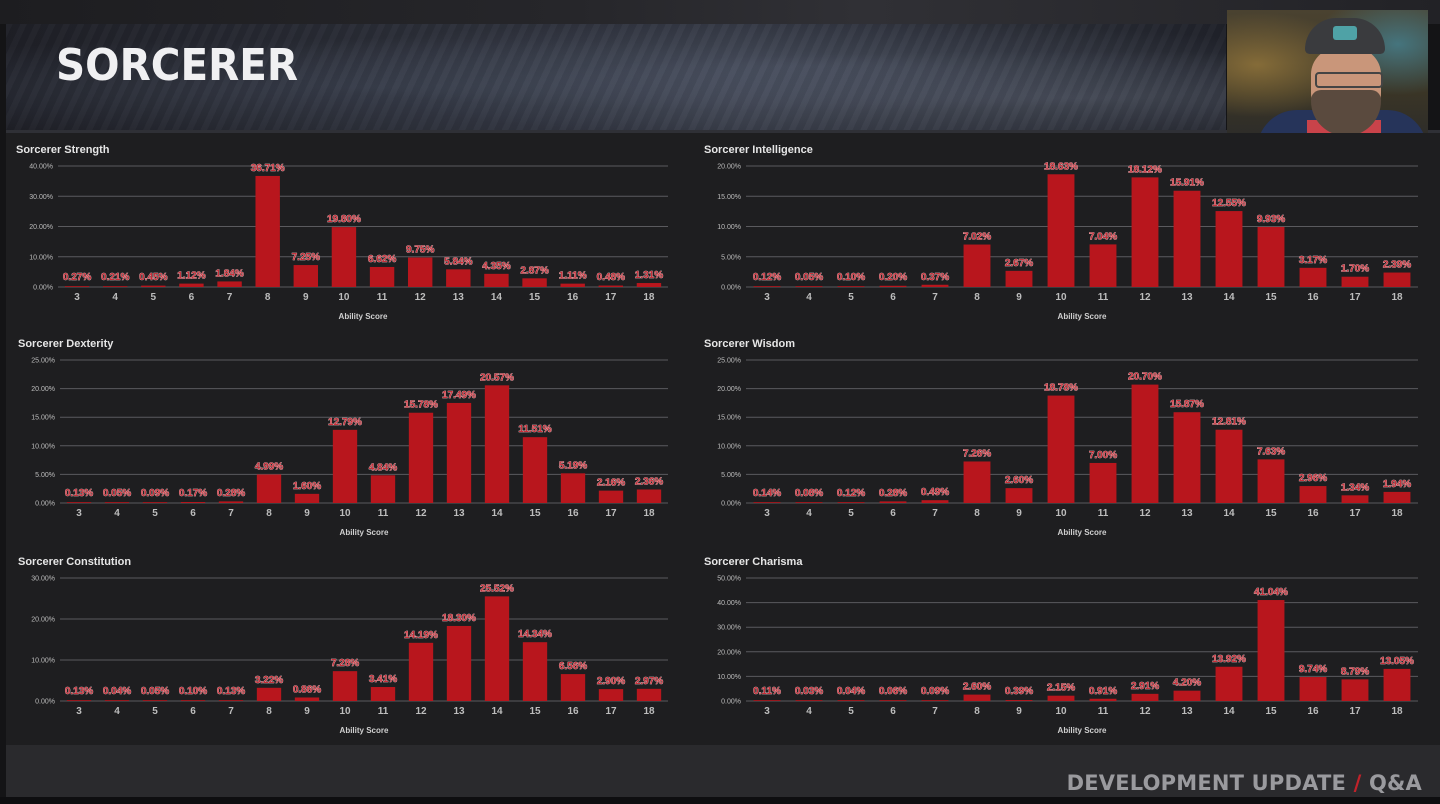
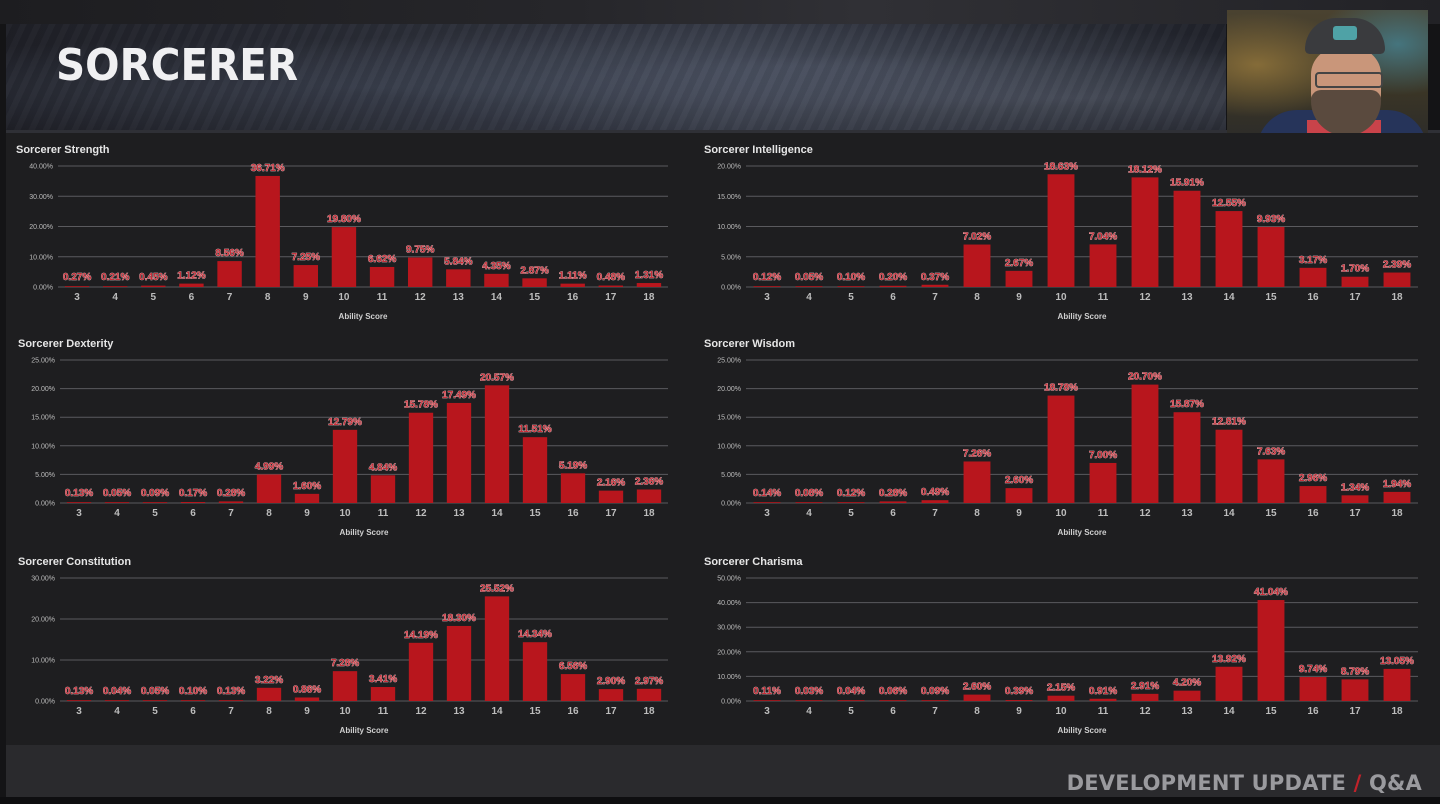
Sorcerer Strength/7: 1.84% -> 8.56%
